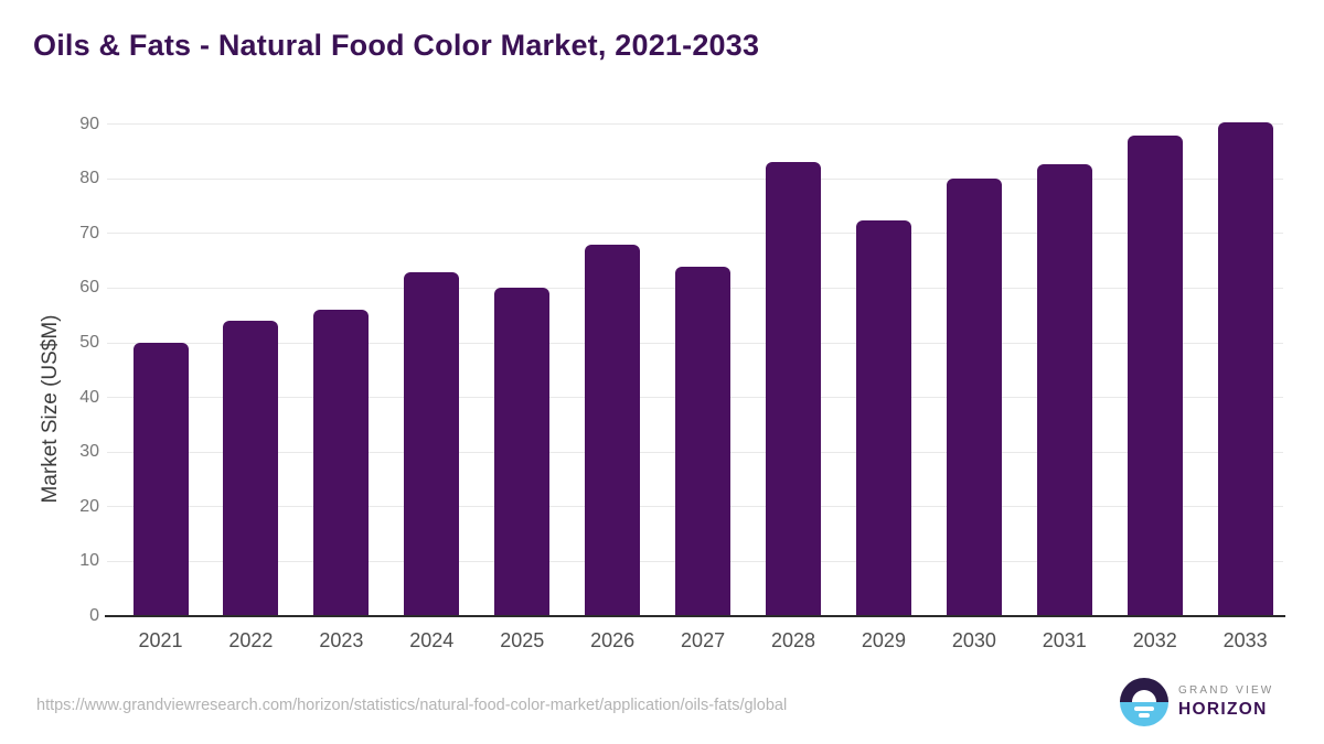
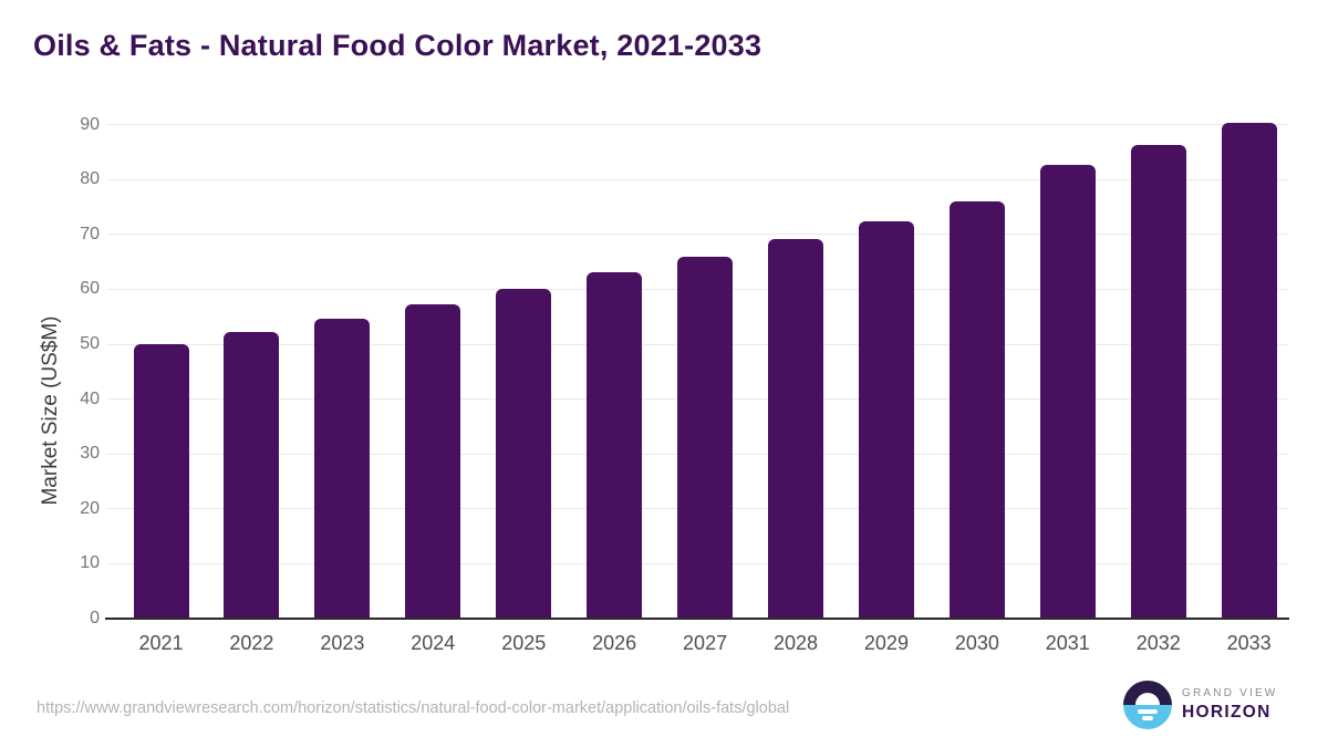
2022: 54 -> 52
2023: 56 -> 55
2024: 63 -> 57
2026: 68 -> 63
2027: 64 -> 66
2028: 83 -> 69
2030: 80 -> 76
2032: 88 -> 86
